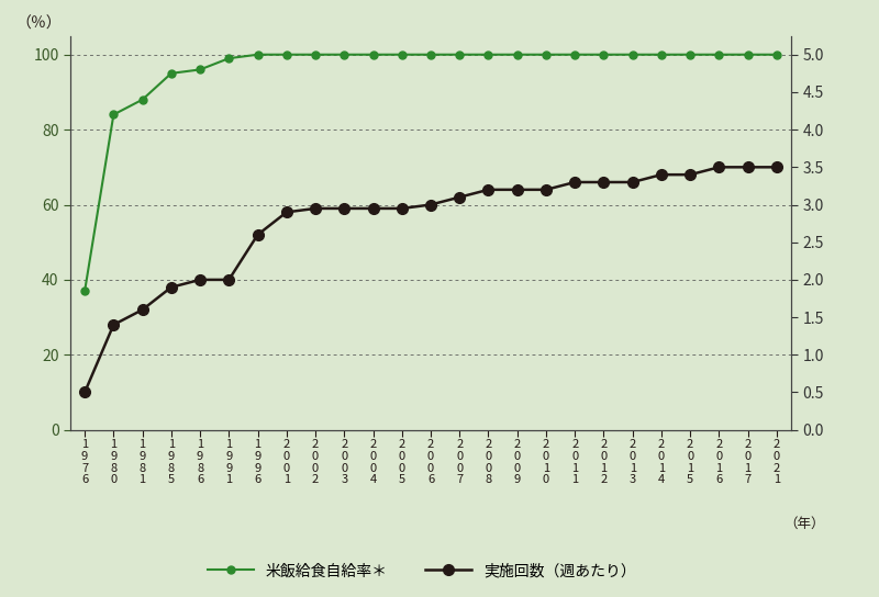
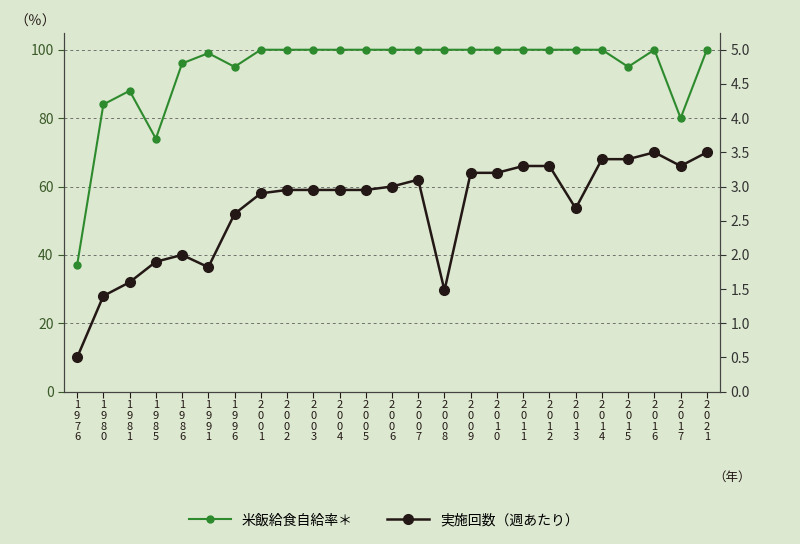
米飯給食自給率＊/1 9 8 5: 95 -> 74
実施回数（週あたり）/1 9 9 1: 2.00 -> 1.82
米飯給食自給率＊/1 9 9 6: 100 -> 95
実施回数（週あたり）/2 0 0 8: 3.20 -> 1.48
実施回数（週あたり）/2 0 1 3: 3.30 -> 2.68
米飯給食自給率＊/2 0 1 5: 100 -> 95
米飯給食自給率＊/2 0 1 7: 100 -> 80
実施回数（週あたり）/2 0 1 7: 3.50 -> 3.30
